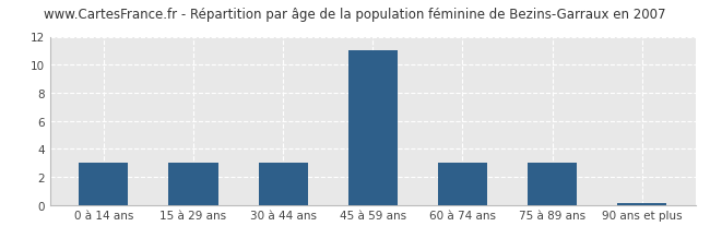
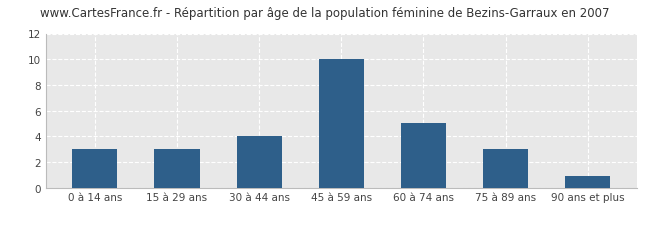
30 à 44 ans: 3.0 -> 4.0
45 à 59 ans: 11.0 -> 10.0
60 à 74 ans: 3.0 -> 5.0
90 ans et plus: 0.1 -> 0.9
